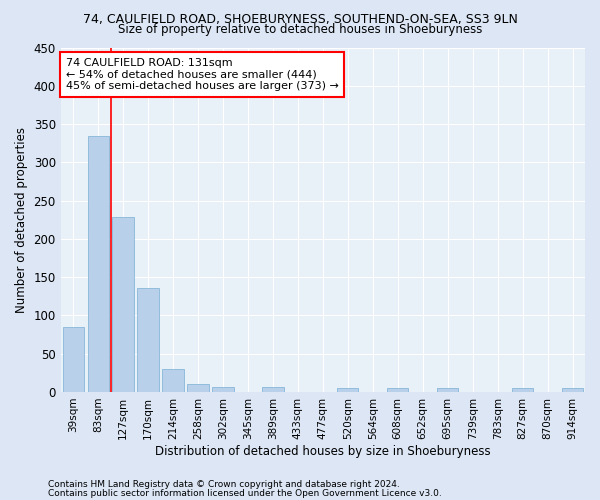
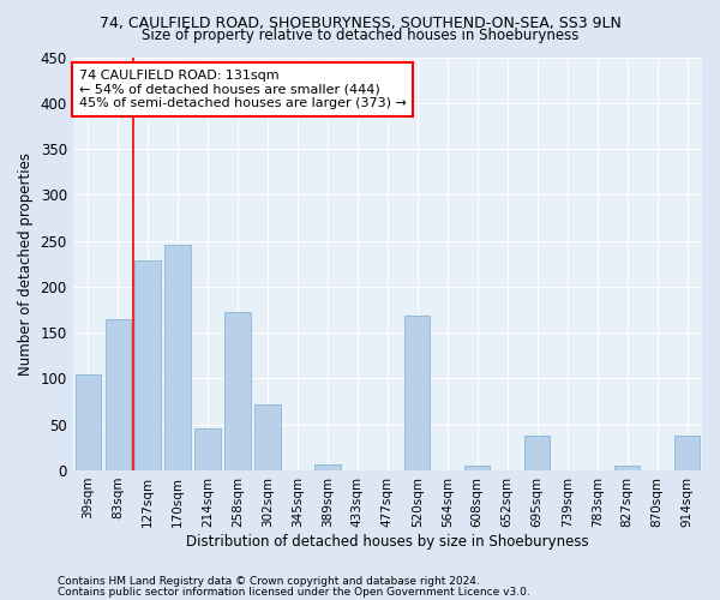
39sqm: 85 -> 104
83sqm: 335 -> 164
170sqm: 136 -> 246
214sqm: 30 -> 46
258sqm: 11 -> 172
302sqm: 6 -> 72
520sqm: 5 -> 168
695sqm: 5 -> 38
914sqm: 5 -> 38
